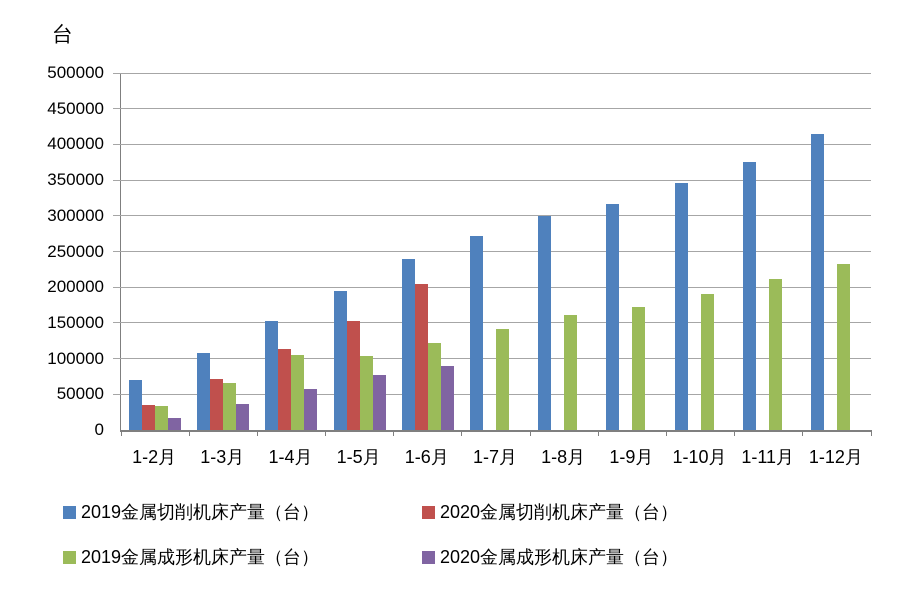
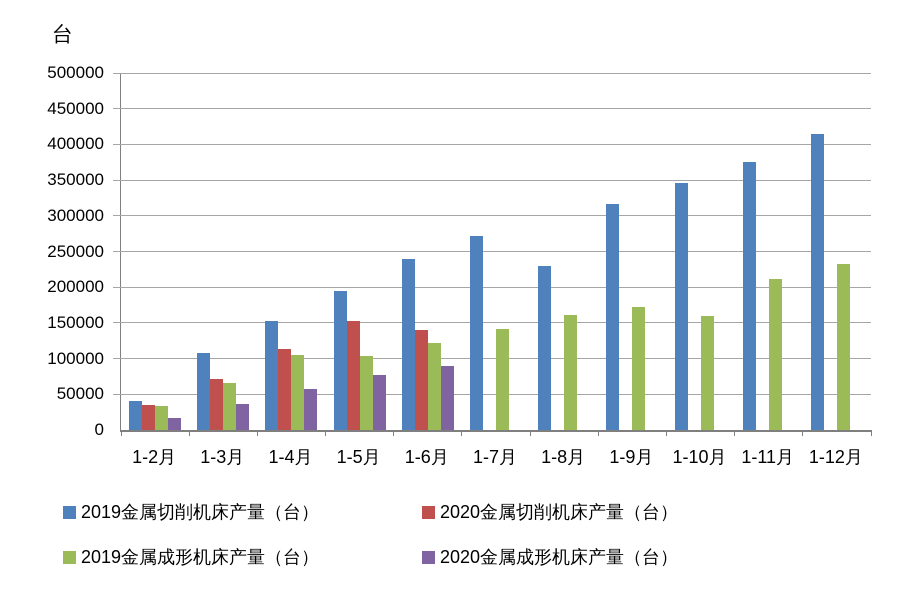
2019金属切削机床产量（台）/1-2月: 70000 -> 40000
2020金属切削机床产量（台）/1-6月: 200000 -> 140000
2019金属切削机床产量（台）/1-8月: 300000 -> 230000
2019金属成形机床产量（台）/1-10月: 190000 -> 160000
